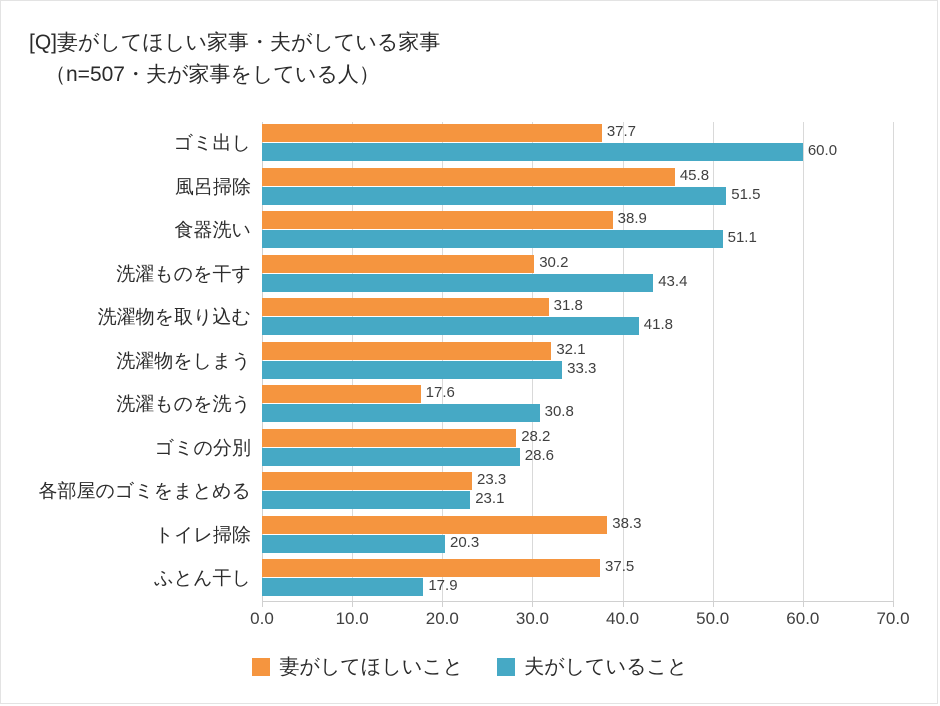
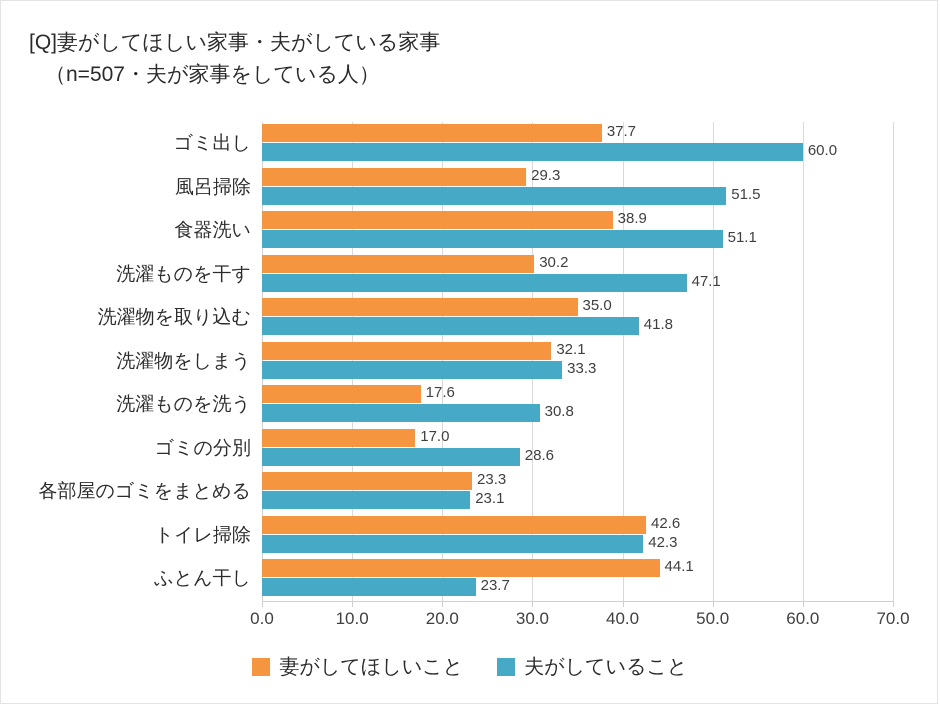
妻がしてほしいこと/風呂掃除: 45.8 -> 29.3
夫がしていること/洗濯ものを干す: 43.4 -> 47.1
妻がしてほしいこと/洗濯物を取り込む: 31.8 -> 35.0
妻がしてほしいこと/ゴミの分別: 28.2 -> 17.0
妻がしてほしいこと/トイレ掃除: 38.3 -> 42.6
夫がしていること/トイレ掃除: 20.3 -> 42.3
妻がしてほしいこと/ふとん干し: 37.5 -> 44.1
夫がしていること/ふとん干し: 17.9 -> 23.7
